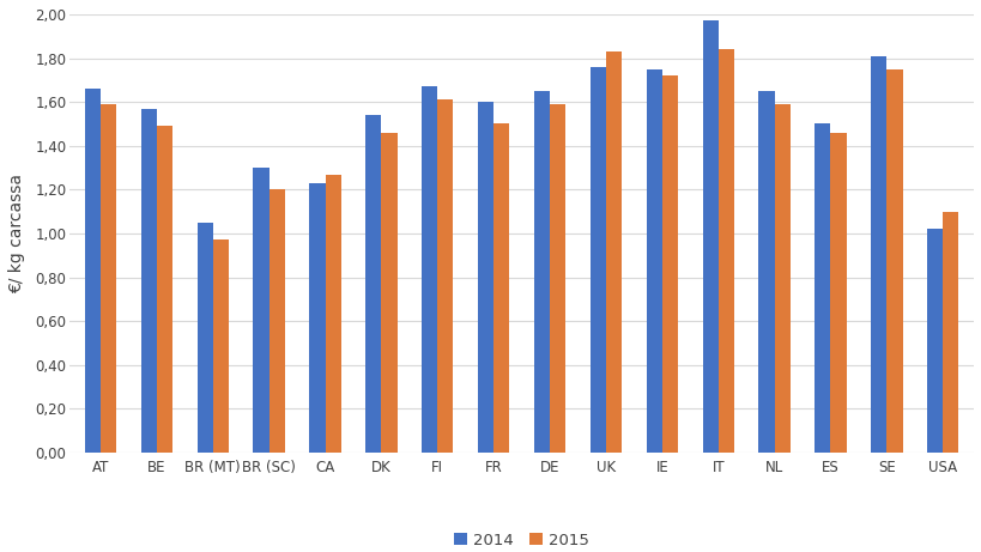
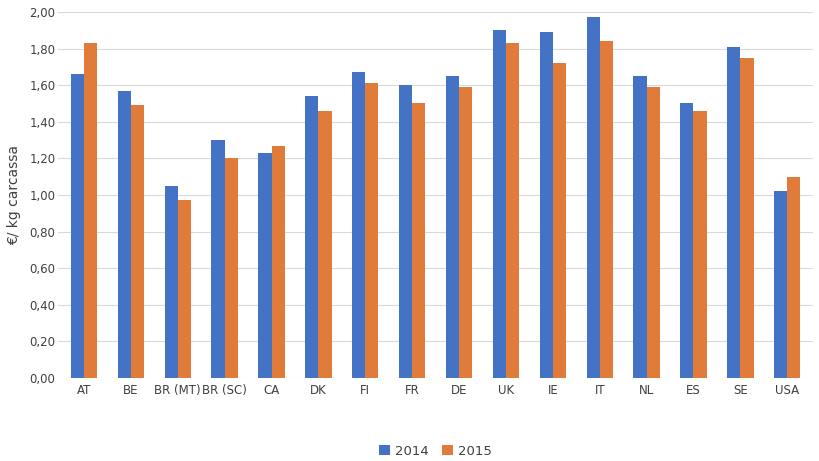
2015/AT: 1,59 -> 1,83
2014/UK: 1,76 -> 1,90
2014/IE: 1,75 -> 1,89
